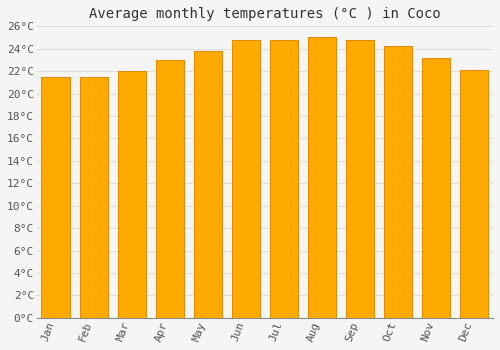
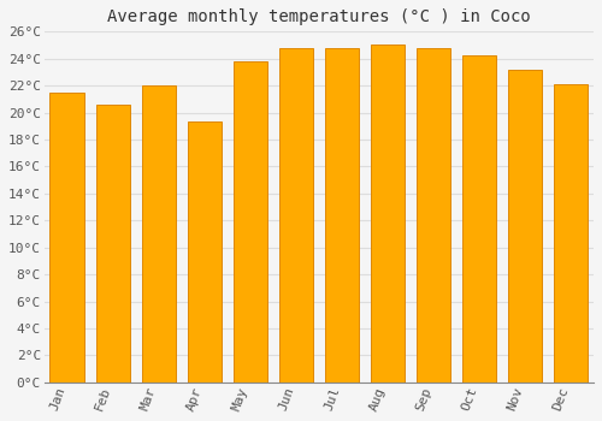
Feb: 21.5°C -> 20.6°C
Apr: 23.0°C -> 19.3°C
